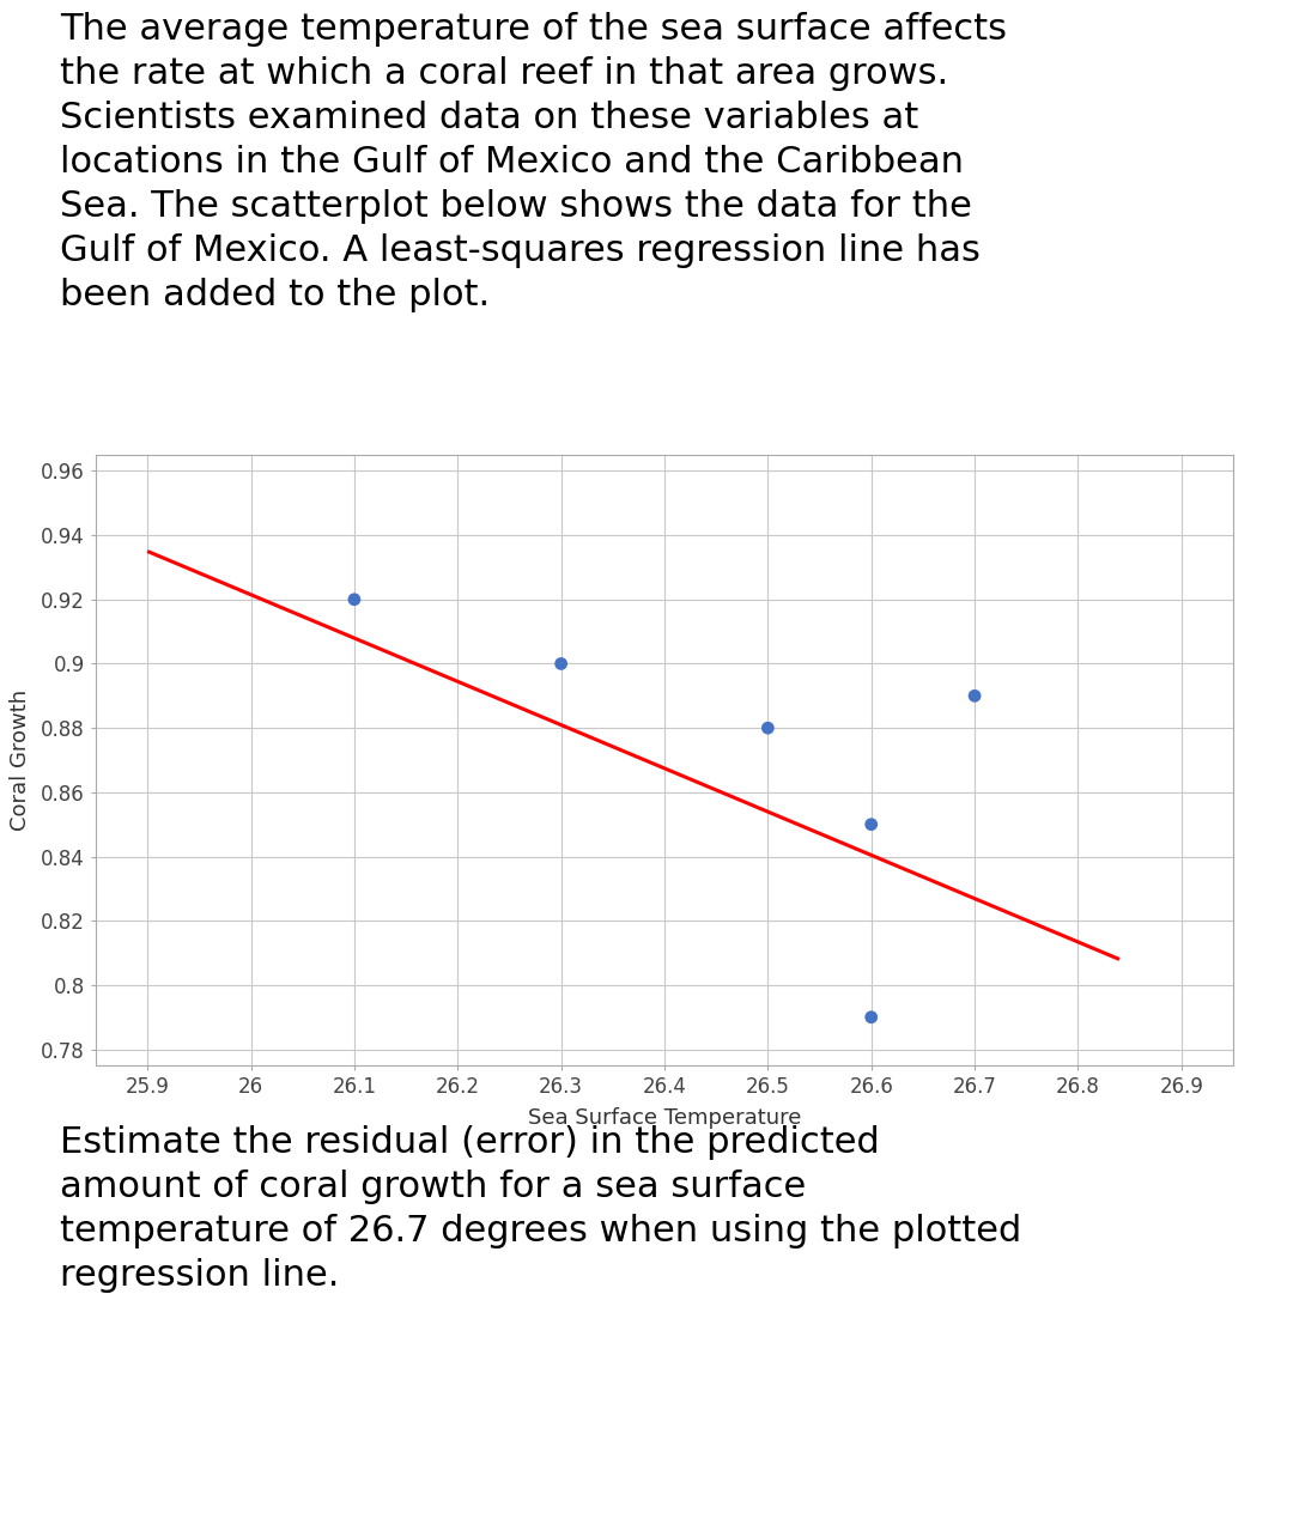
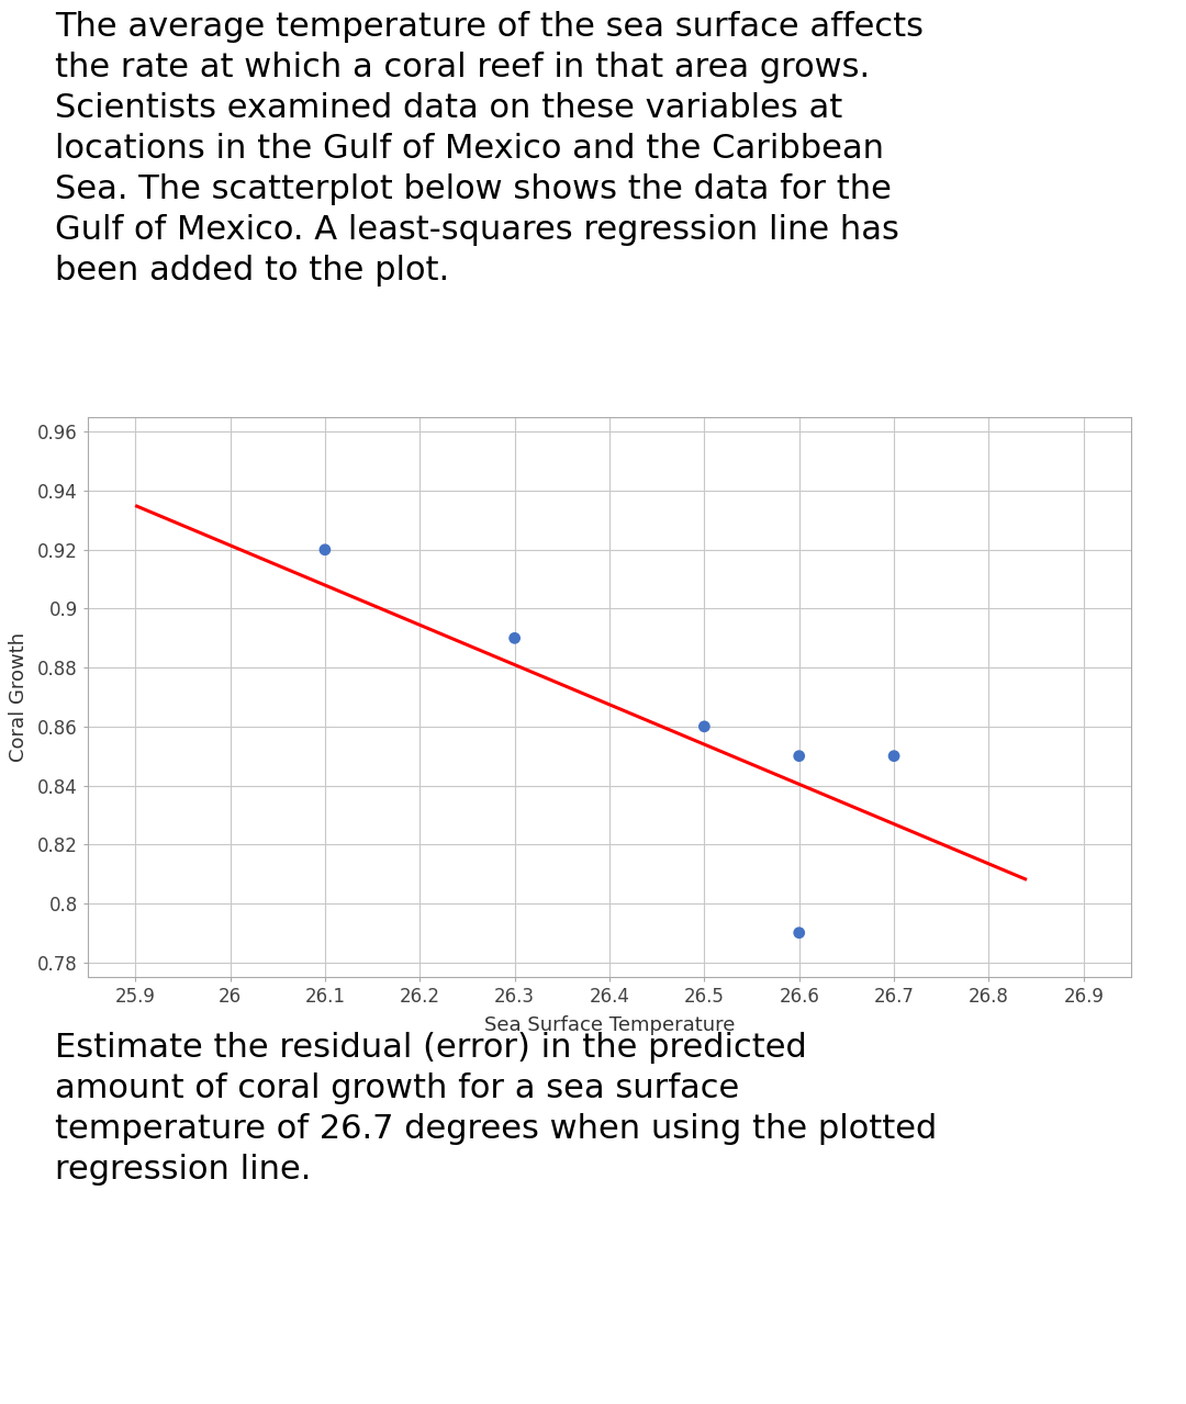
26.3: 0.90 -> 0.89
26.5: 0.88 -> 0.86
26.7: 0.89 -> 0.85
